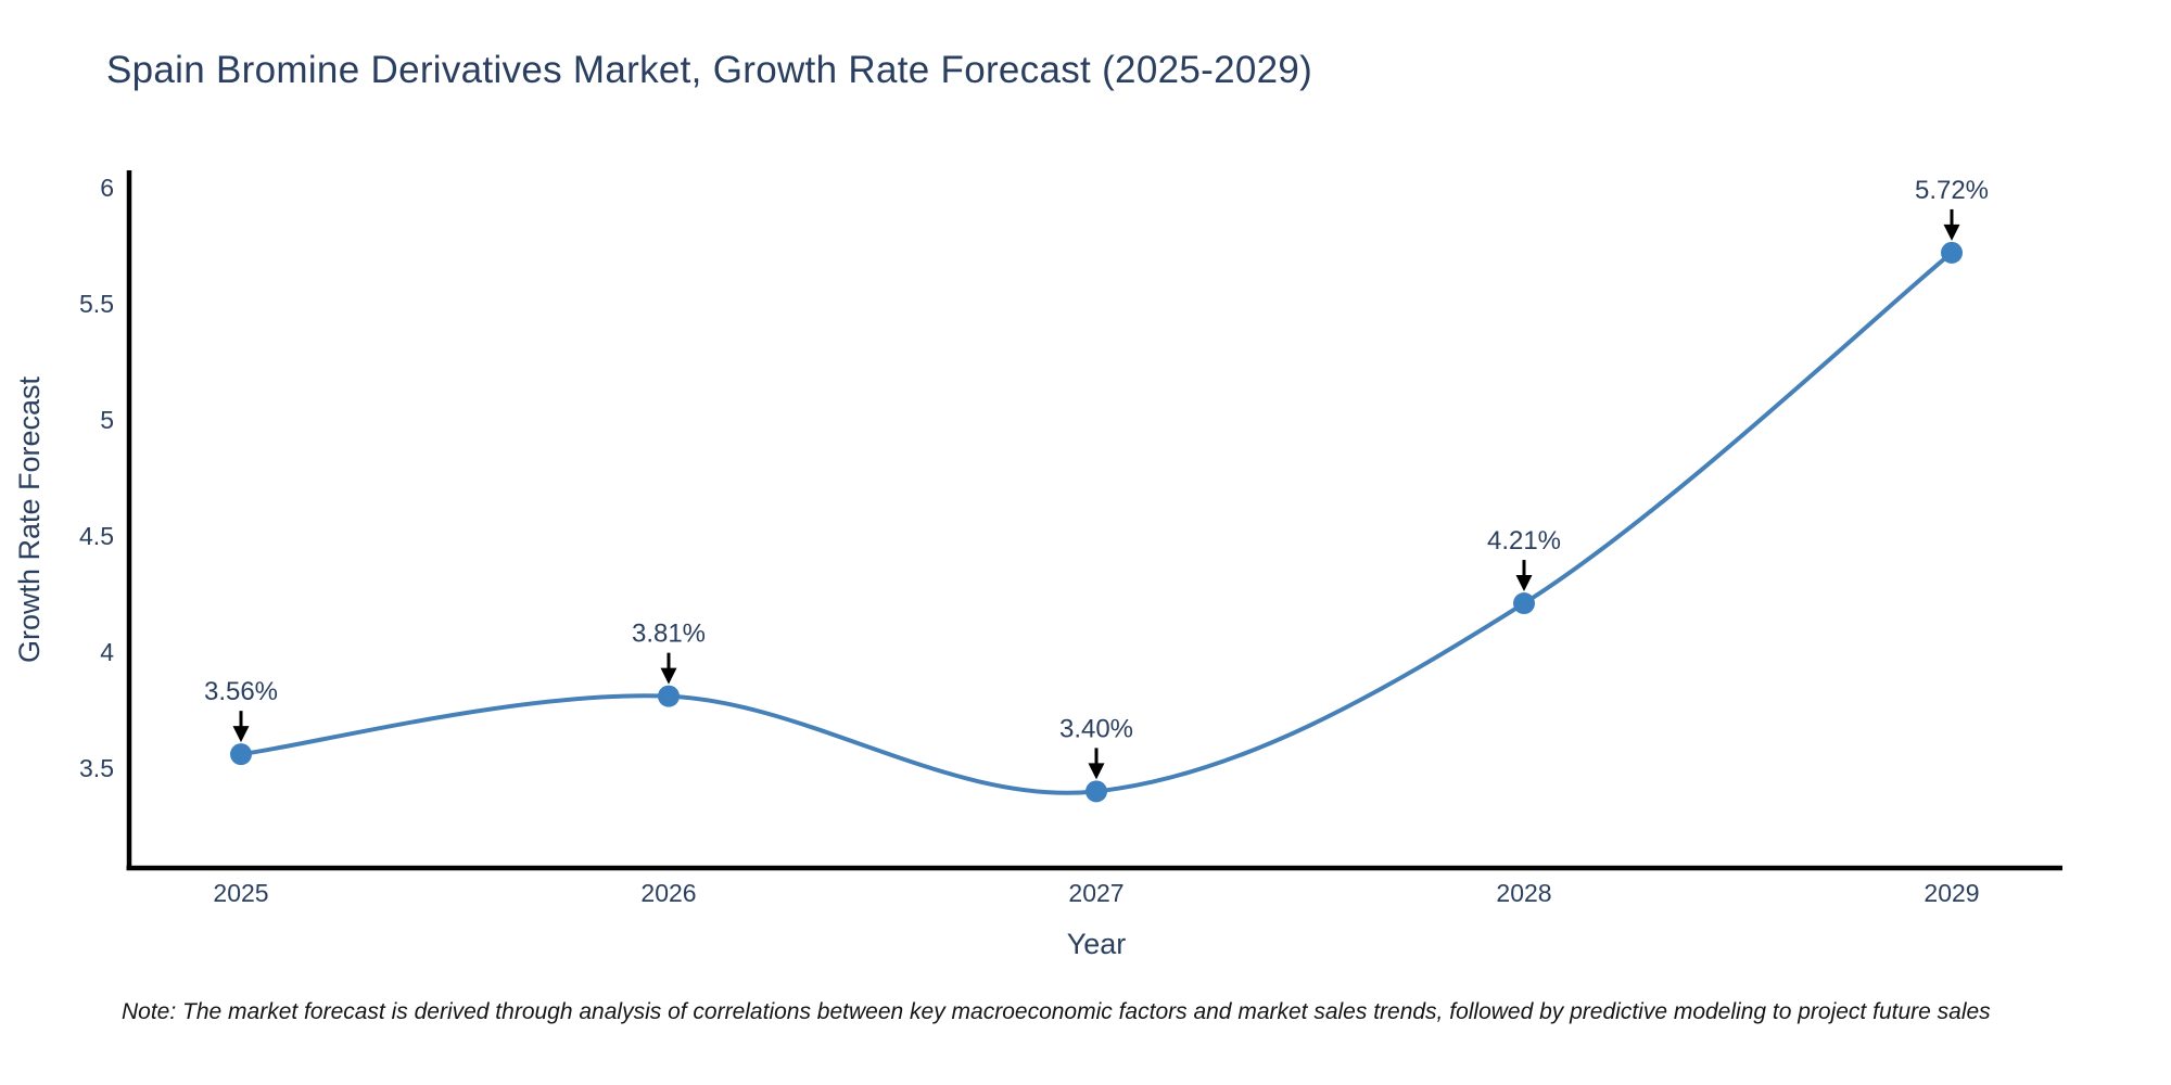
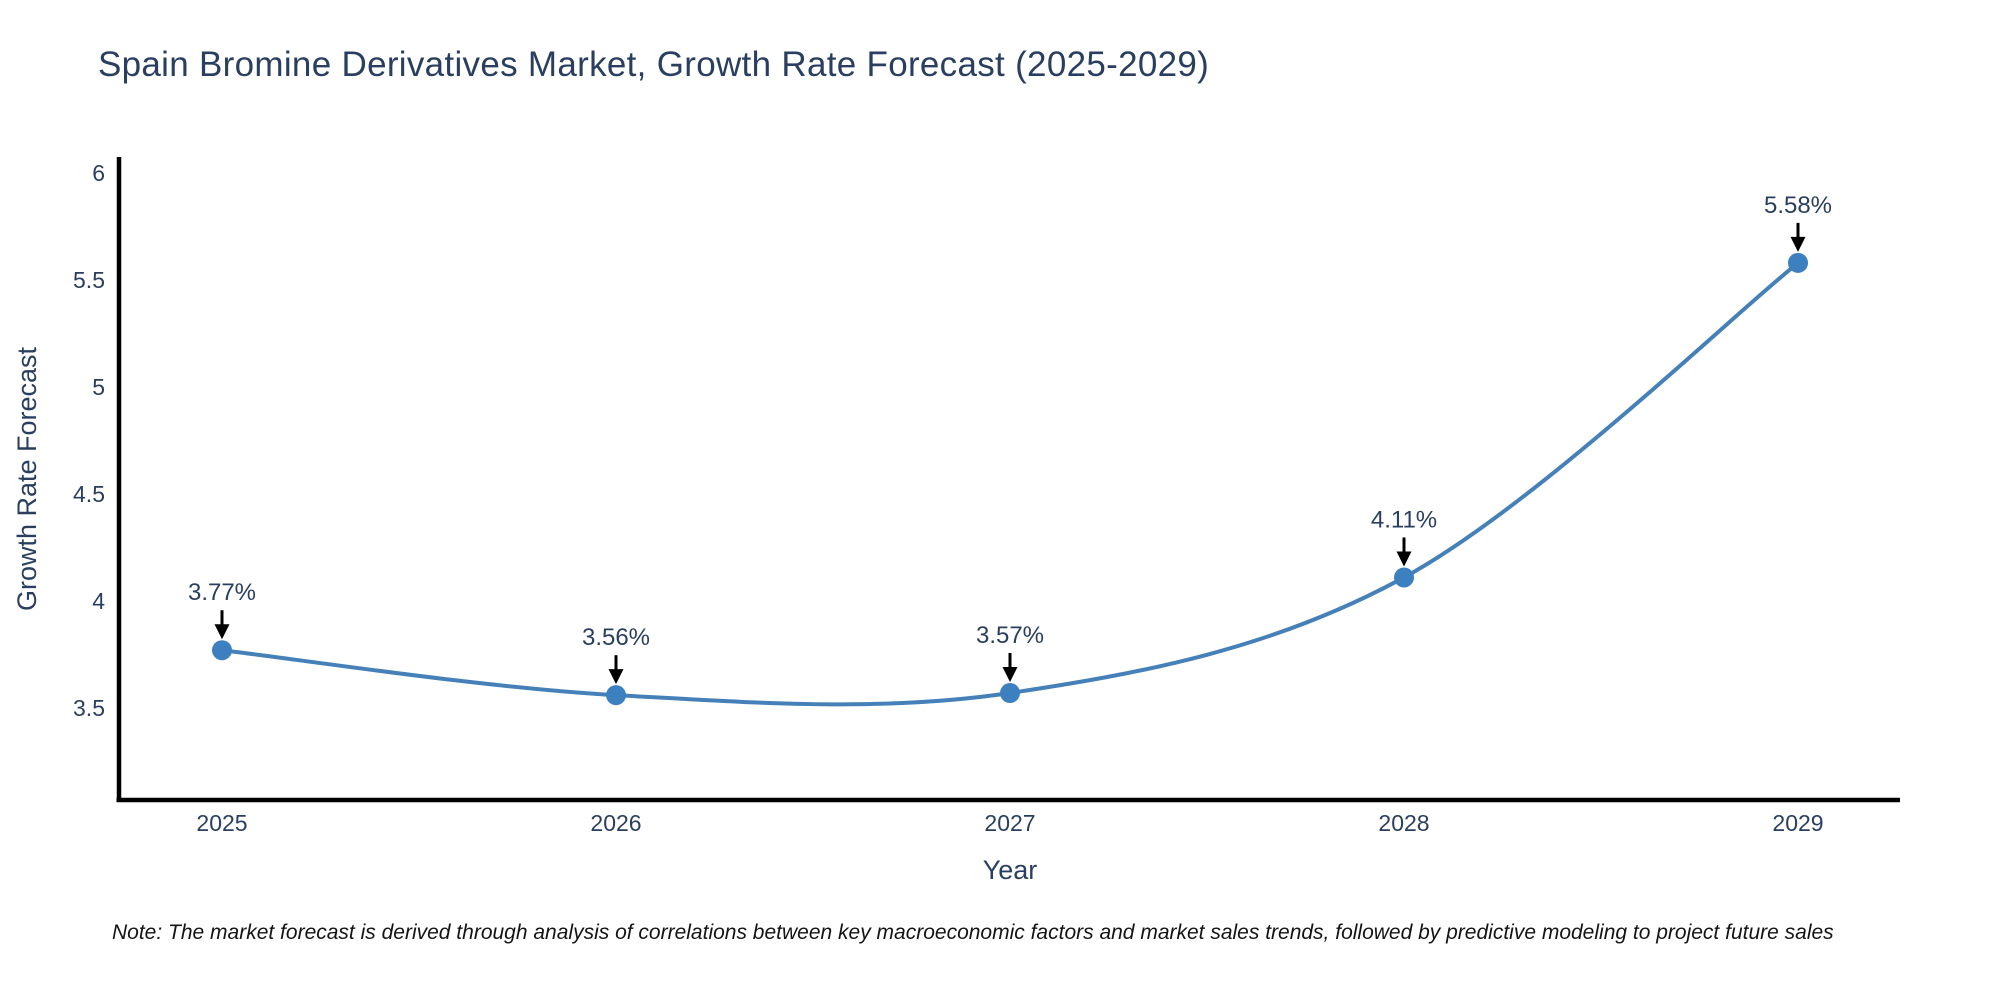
2025: 3.56% -> 3.77%
2026: 3.81% -> 3.56%
2027: 3.40% -> 3.57%
2028: 4.21% -> 4.11%
2029: 5.72% -> 5.58%
